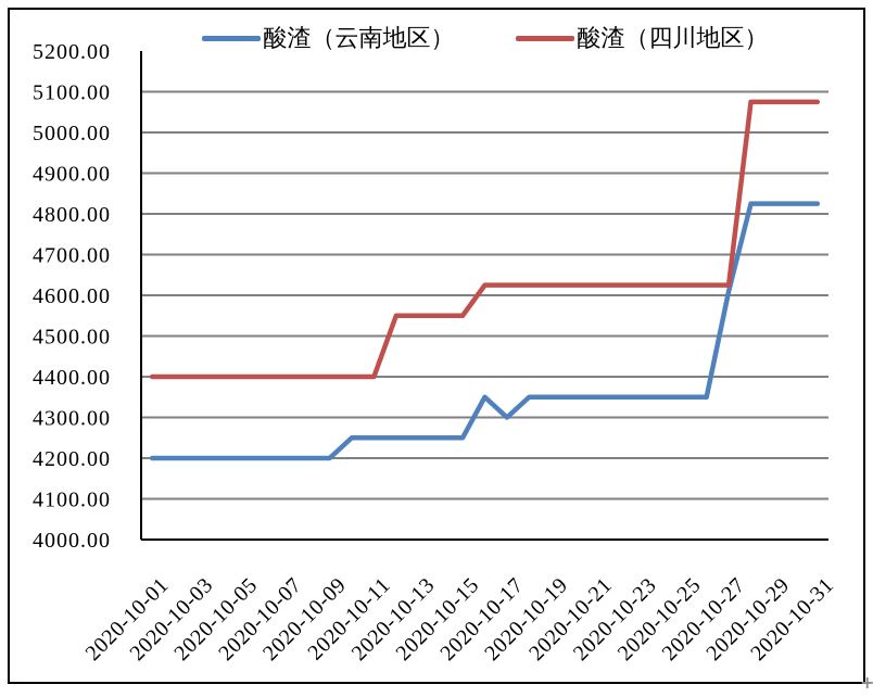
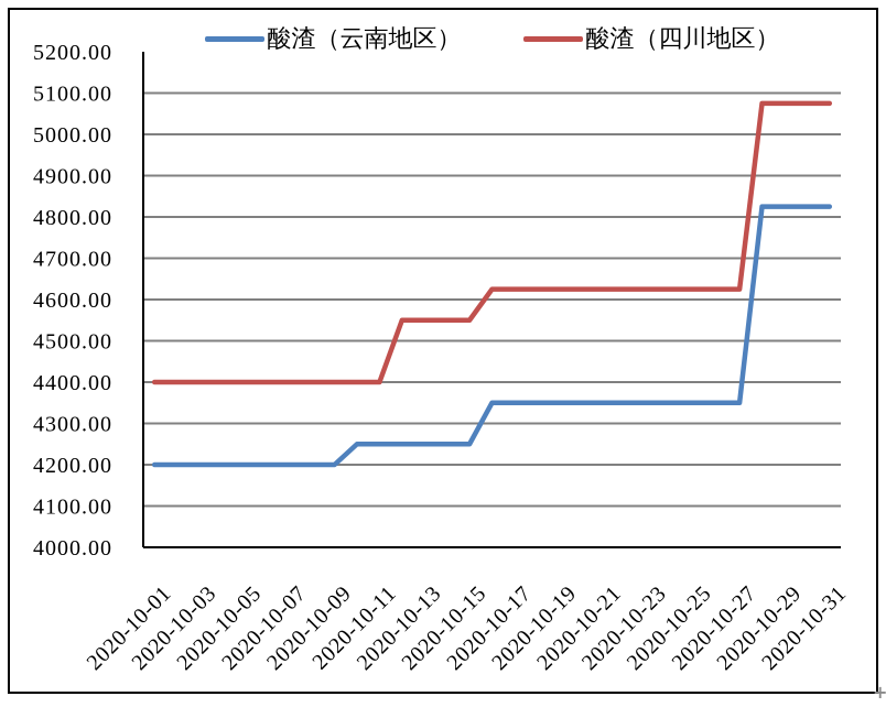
酸渣（云南地区）/2020-10-17: 4300 -> 4350
酸渣（云南地区）/2020-10-27: 4610 -> 4350
